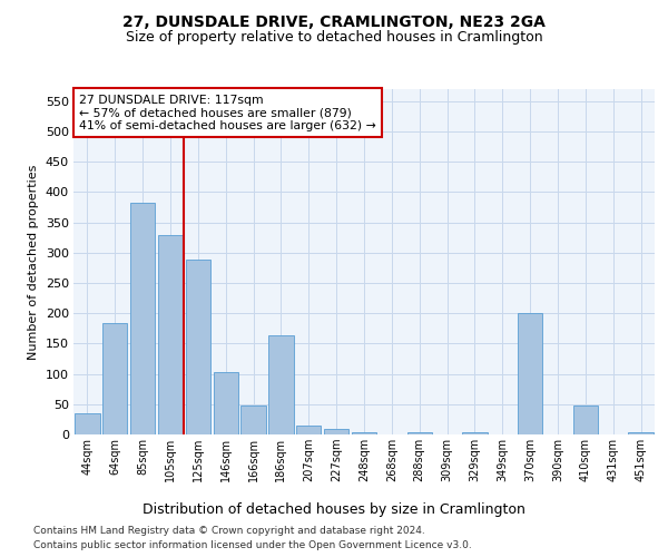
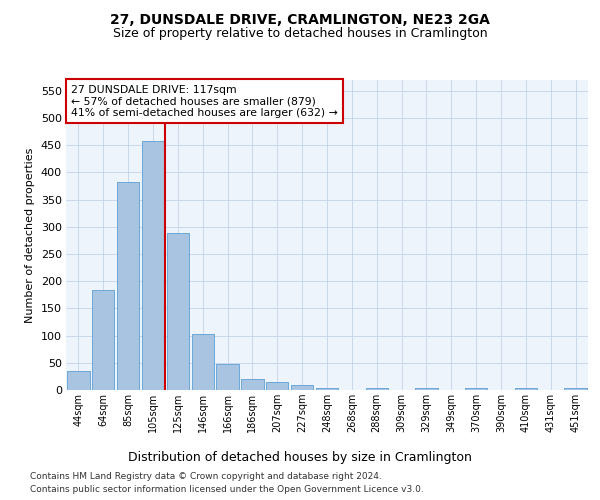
105sqm: 330 -> 457
186sqm: 164 -> 20
370sqm: 200 -> 3
410sqm: 48 -> 3
